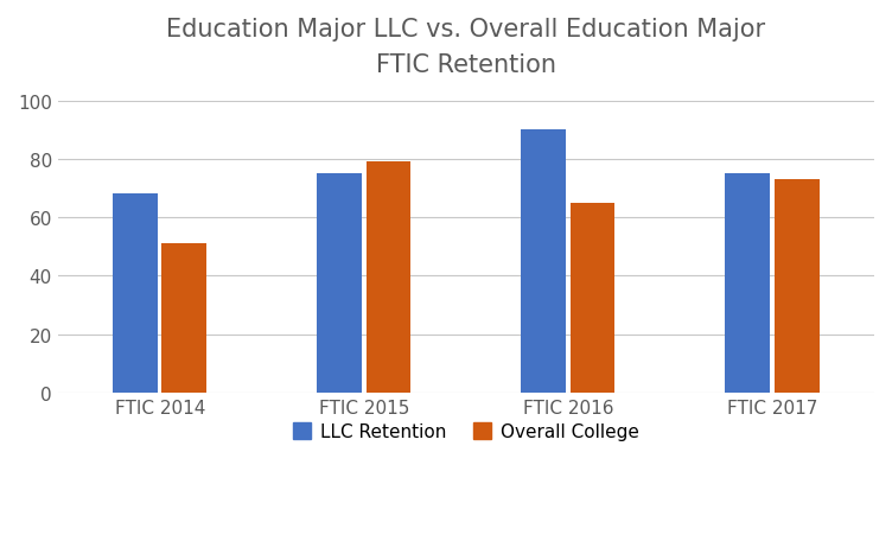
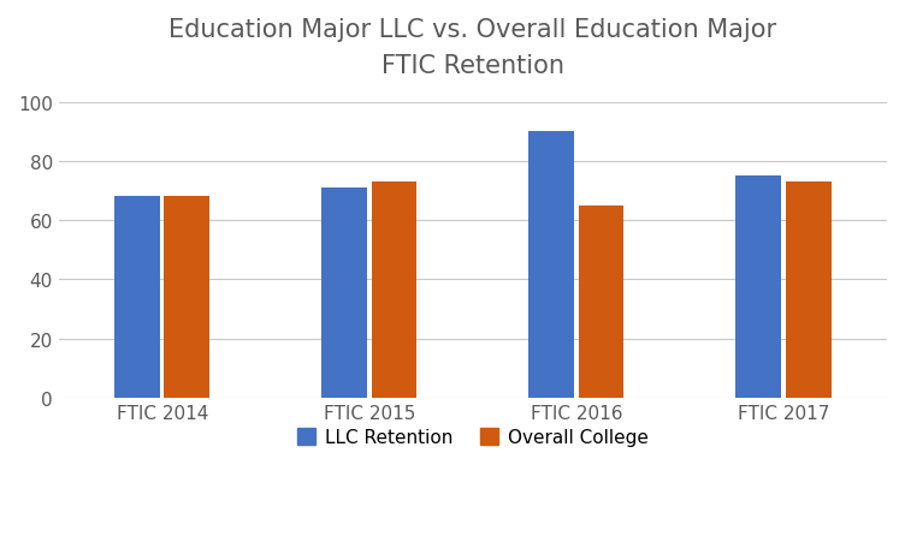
Overall College/FTIC 2014: 51 -> 68
LLC Retention/FTIC 2015: 75 -> 71
Overall College/FTIC 2015: 79 -> 73
